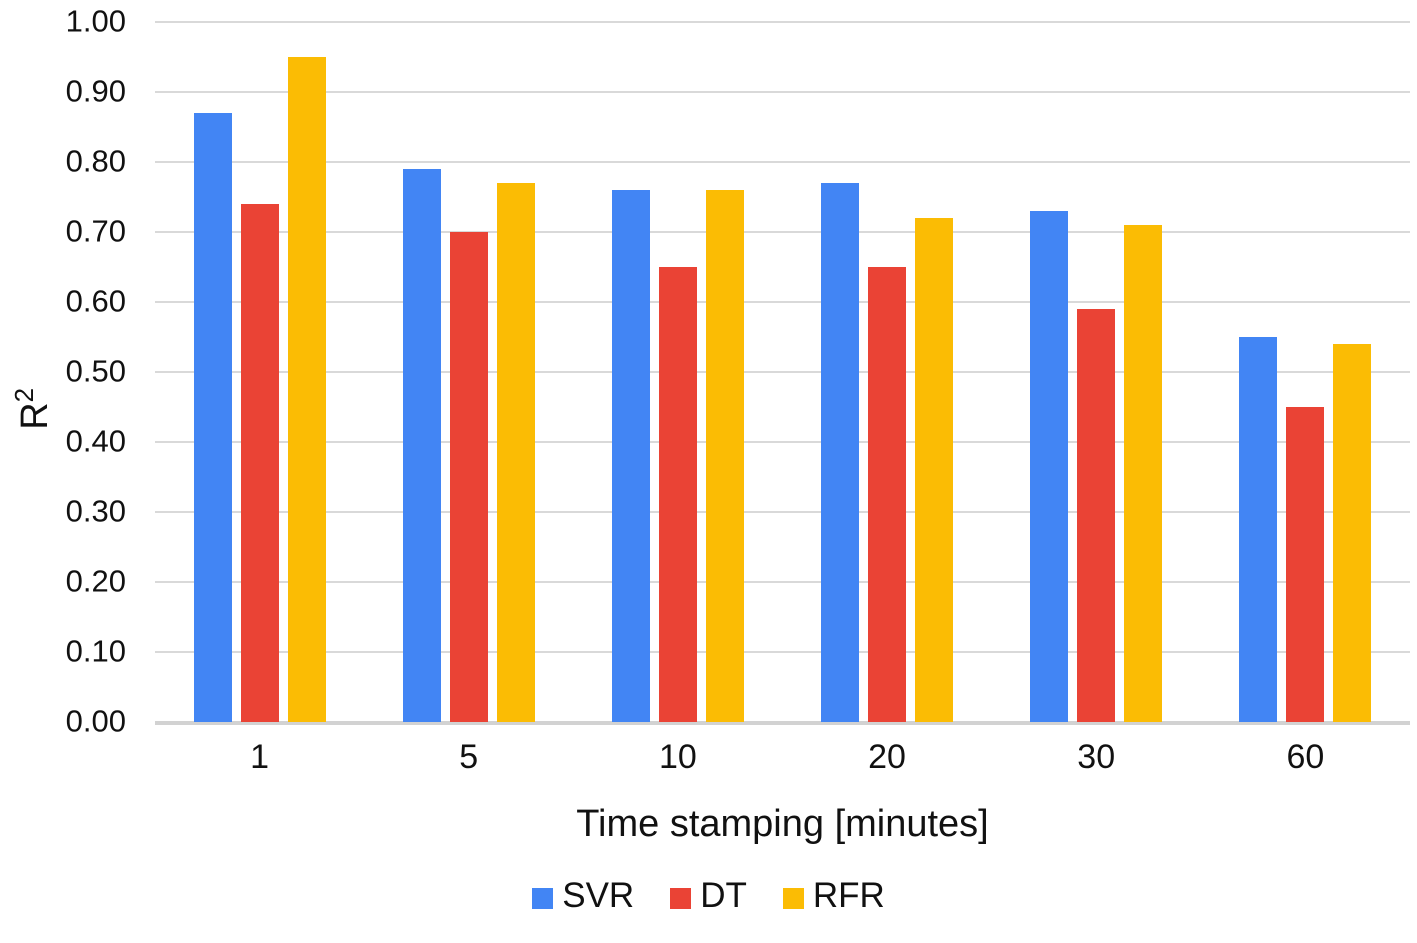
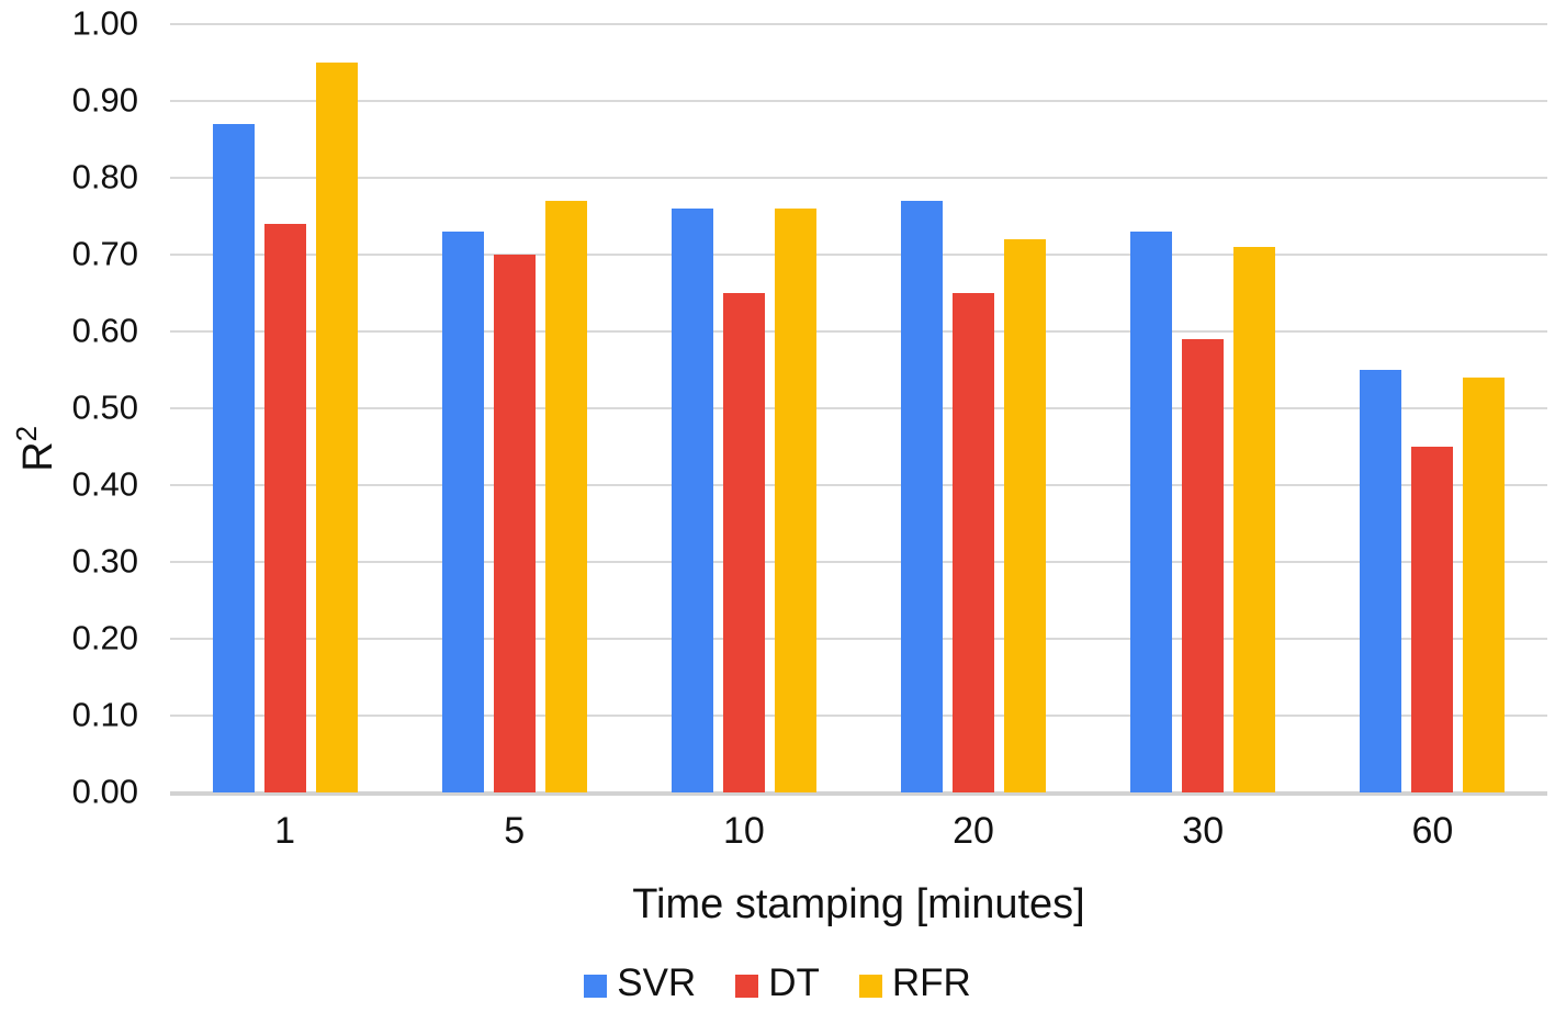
SVR/5: 0.79 -> 0.73
